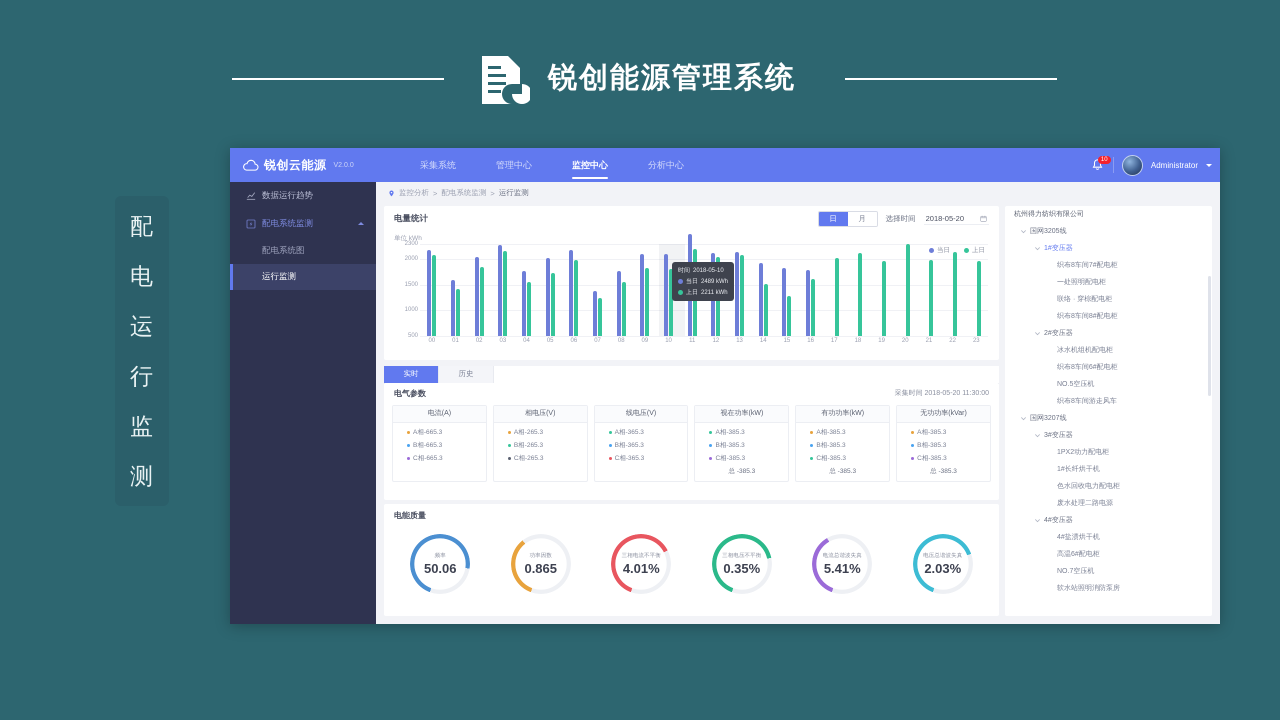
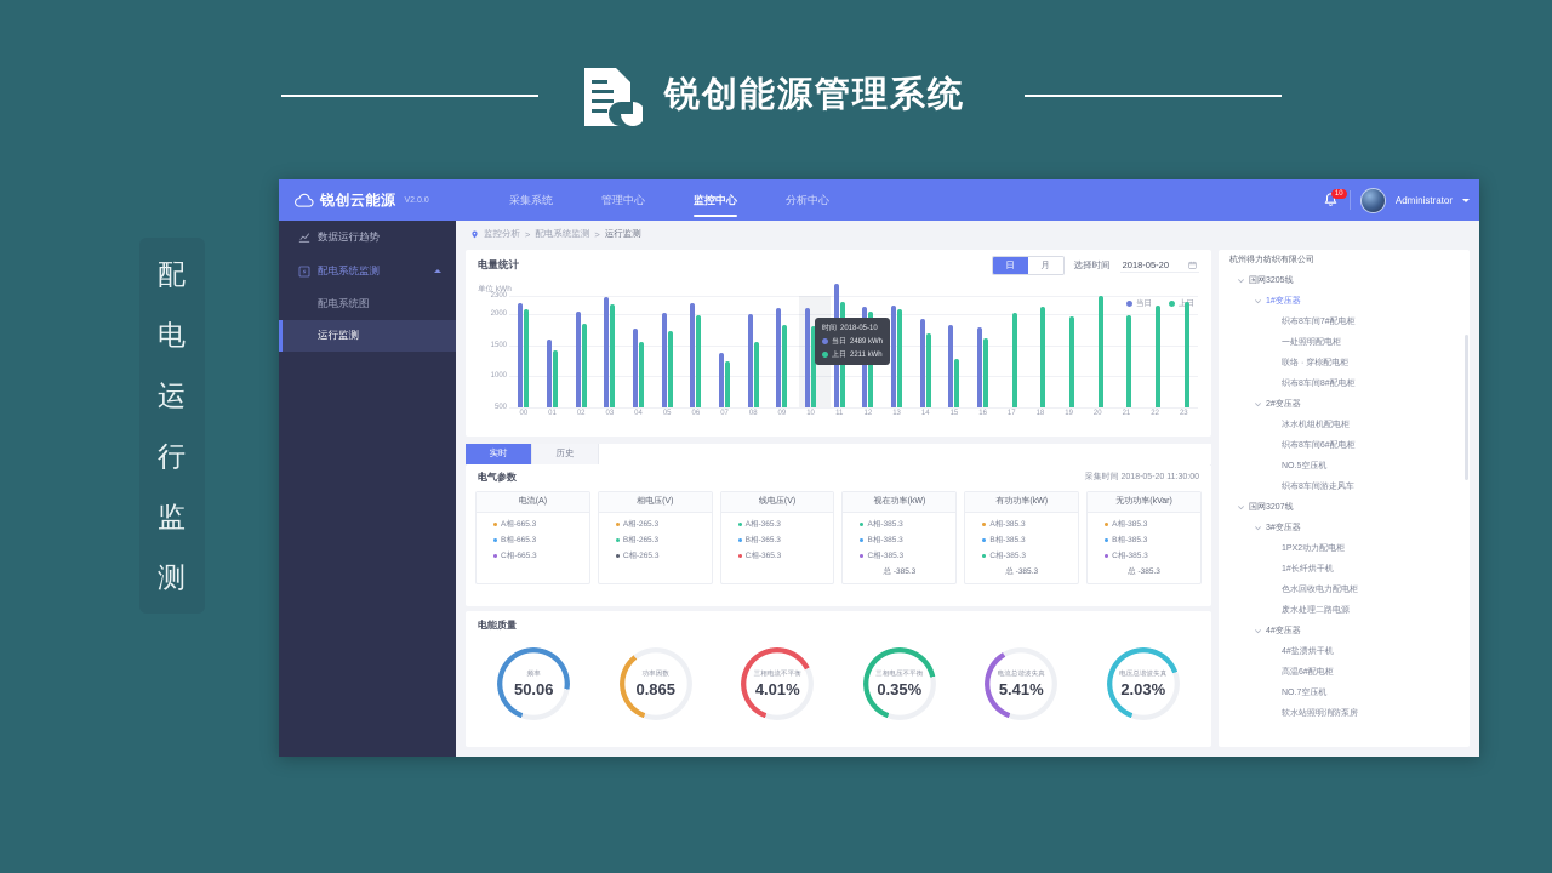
当日/08: 1800 -> 2000
上日/14: 1500 -> 1700
上日/23: 2000 -> 2200
